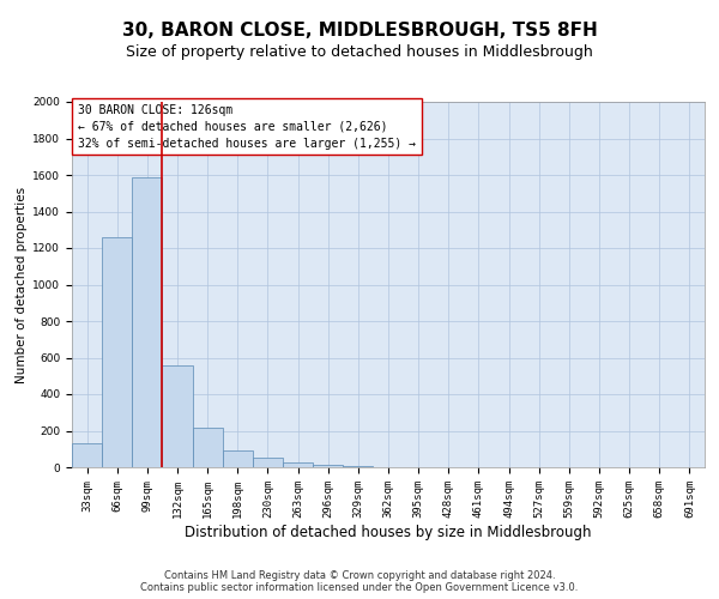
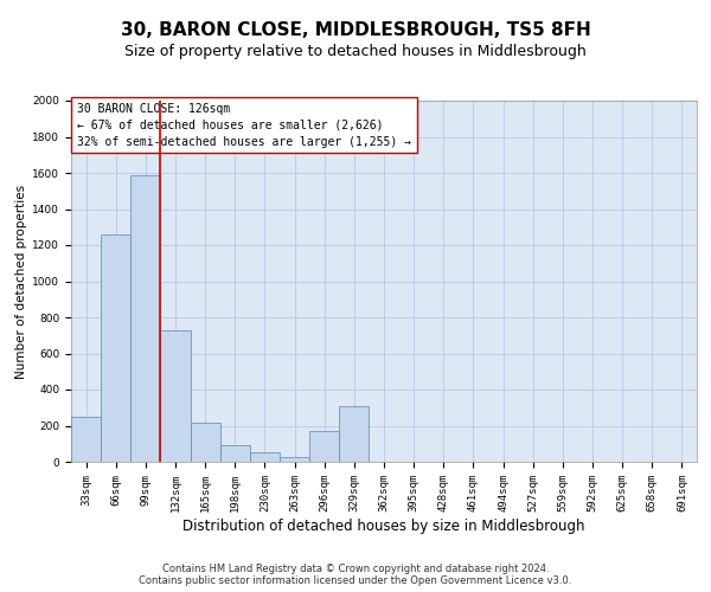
33sqm: 130 -> 250
132sqm: 560 -> 730
296sqm: 20 -> 170
329sqm: 0 -> 310
